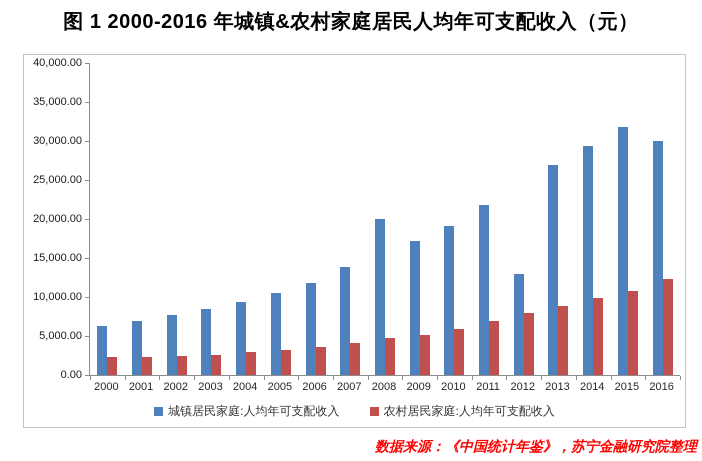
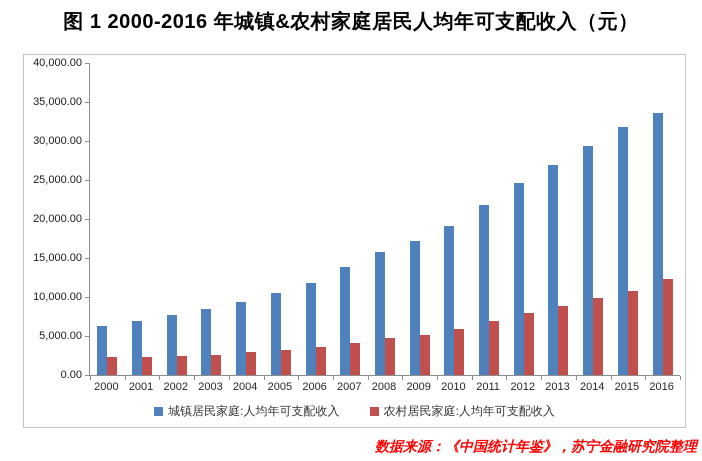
城镇居民家庭:人均年可支配收入/2008: 20000 -> 16000
城镇居民家庭:人均年可支配收入/2012: 13000 -> 25000
城镇居民家庭:人均年可支配收入/2016: 30000 -> 34000
